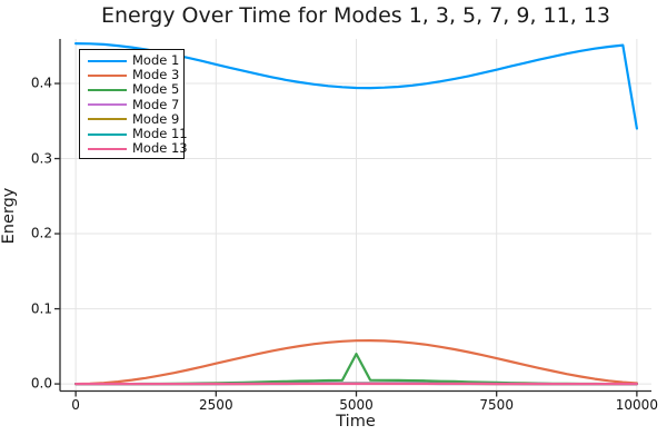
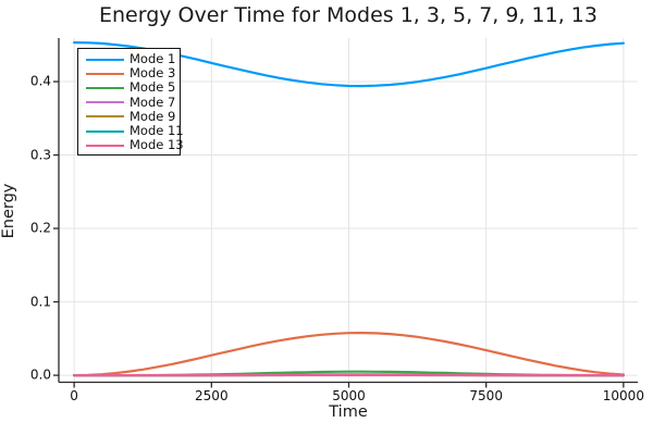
Mode 5/5000: 0.04 -> 0.01
Mode 1/10000: 0.34 -> 0.45
